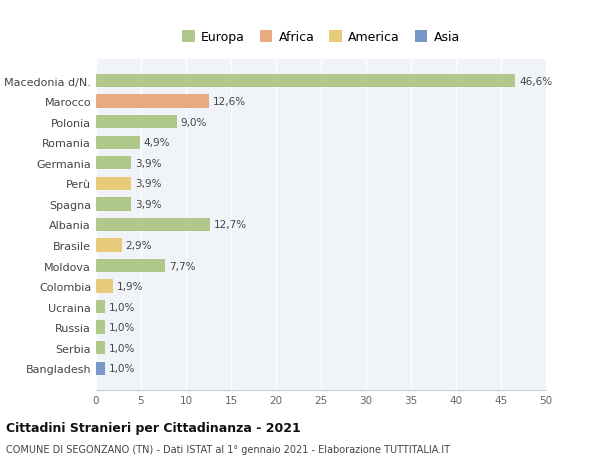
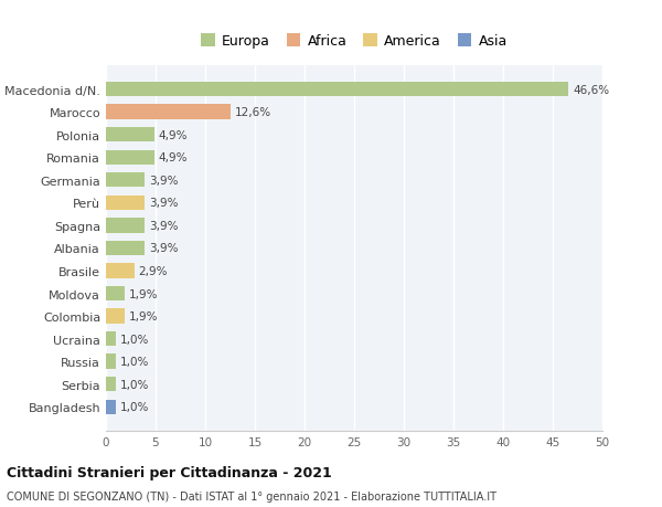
Polonia: 9,0% -> 4,9%
Albania: 12,7% -> 3,9%
Moldova: 7,7% -> 1,9%
